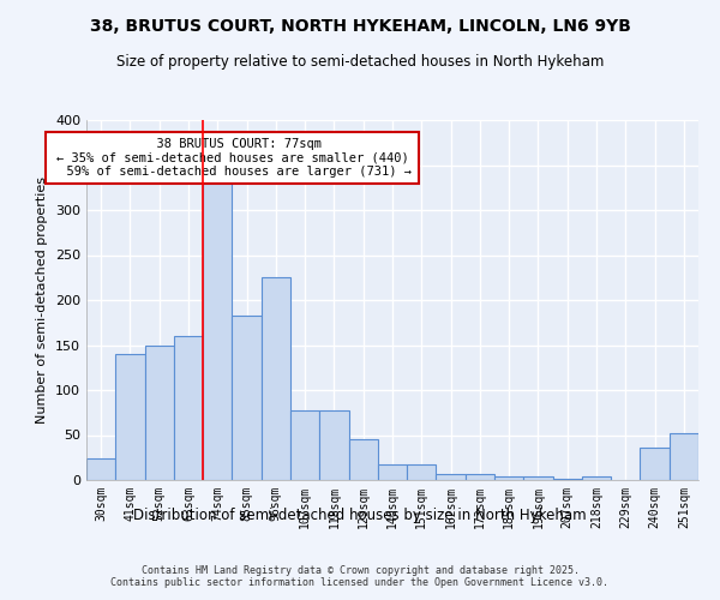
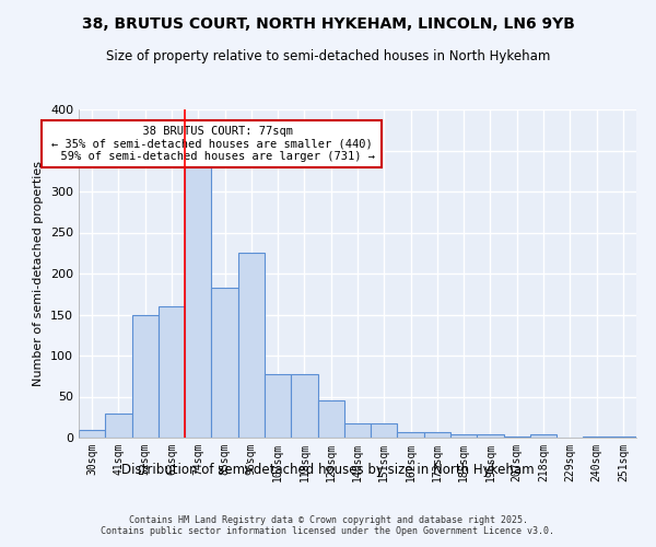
30sqm: 24 -> 10
41sqm: 140 -> 30
240sqm: 36 -> 1
251sqm: 52 -> 2
